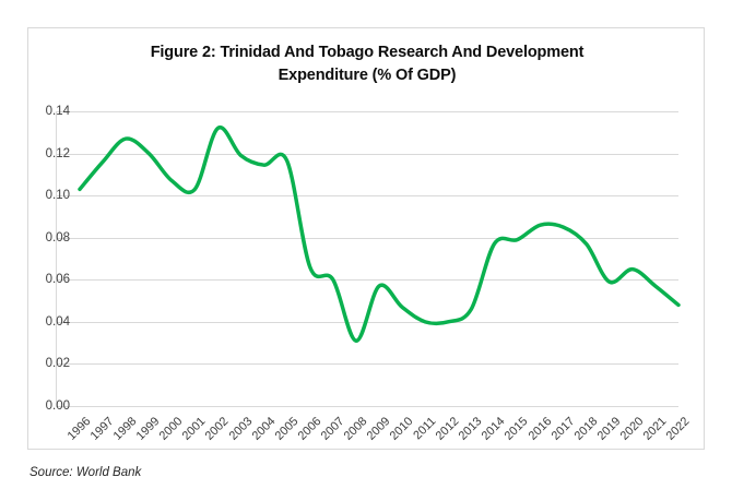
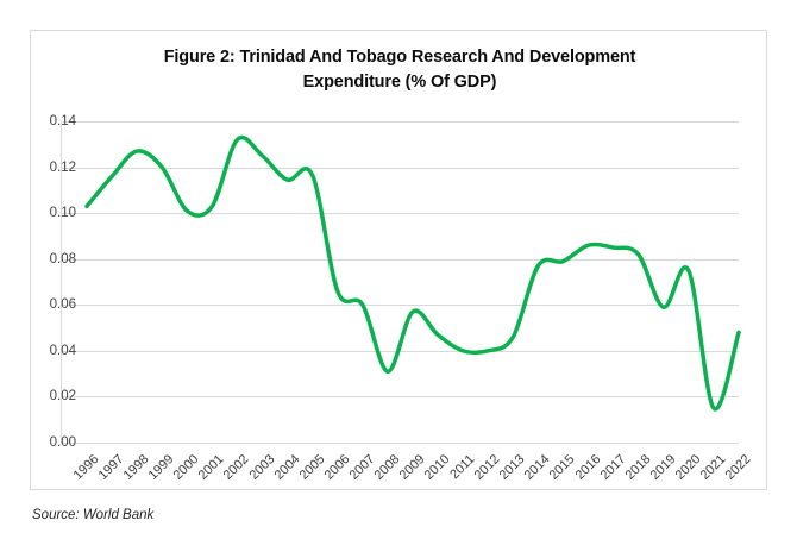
2000: 0.107 -> 0.101
2003: 0.119 -> 0.125
2018: 0.077 -> 0.082
2020: 0.065 -> 0.075
2021: 0.057 -> 0.015
